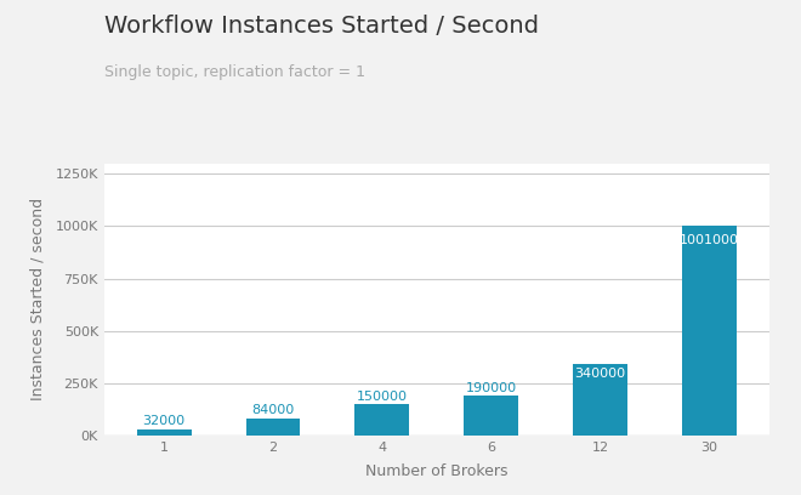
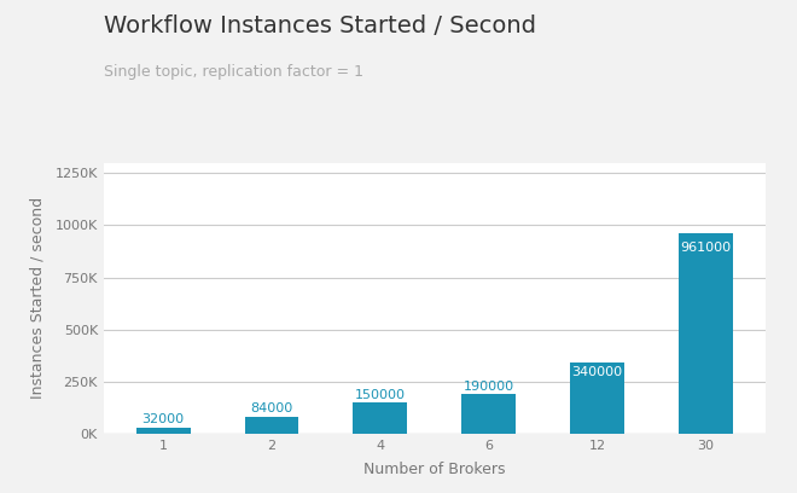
30: 1001000 -> 961000
